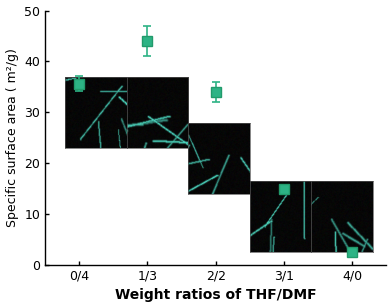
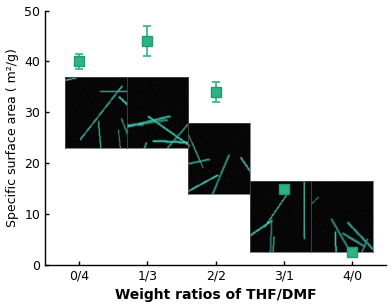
0/4: 35.6 -> 40.0
